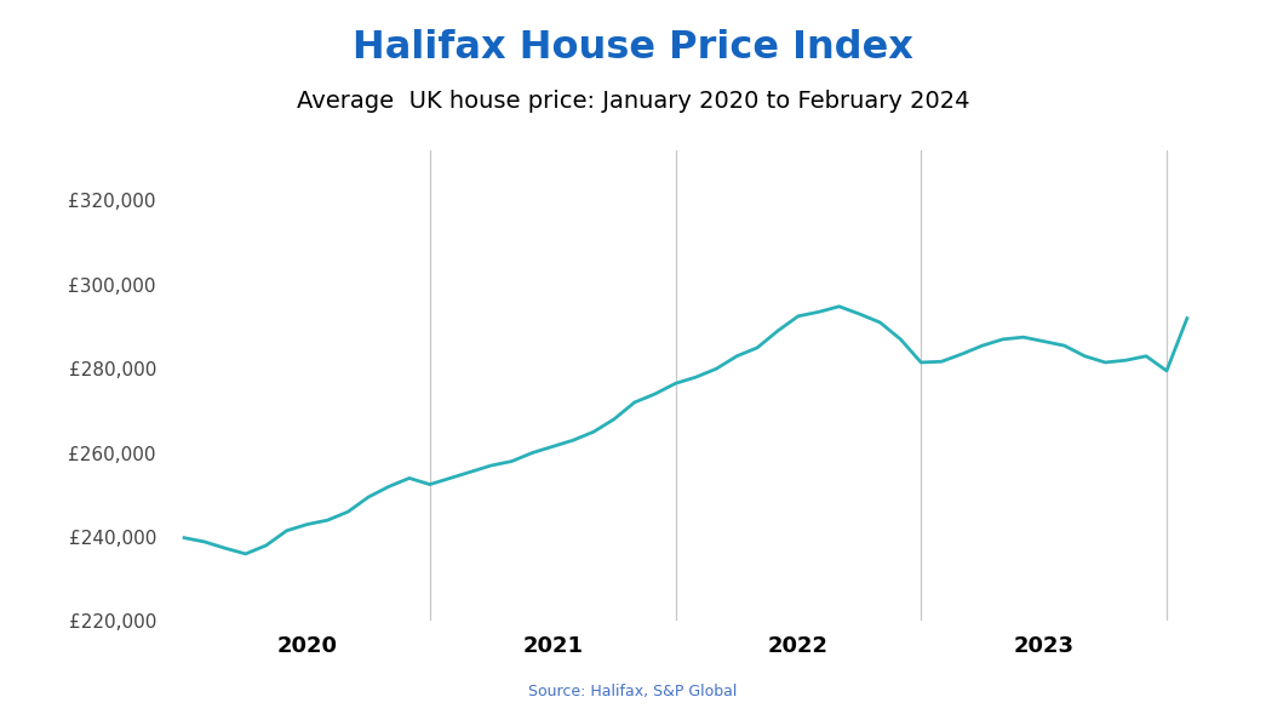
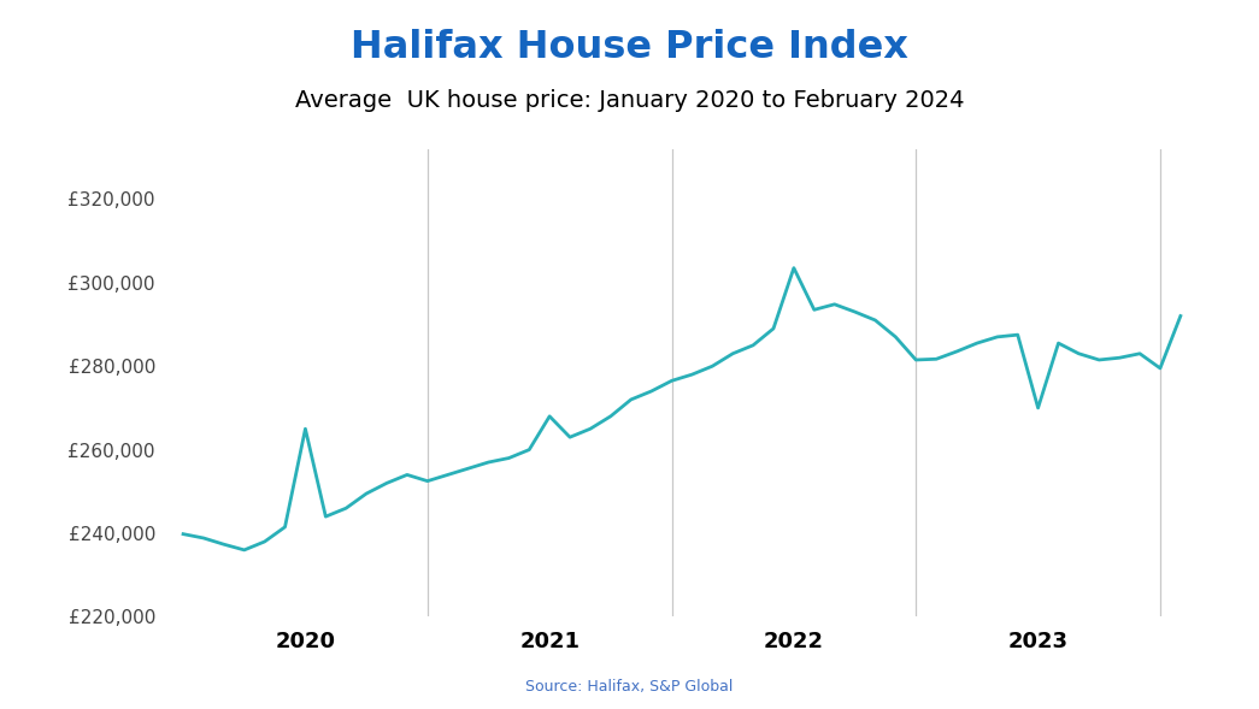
2020: £243,000 -> £265,000
2021: £261,500 -> £268,000
2022: £292,500 -> £303,500
2023: £286,500 -> £270,000
